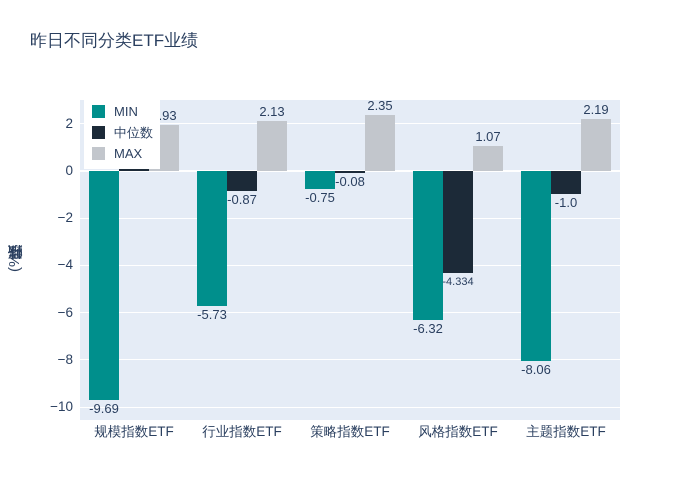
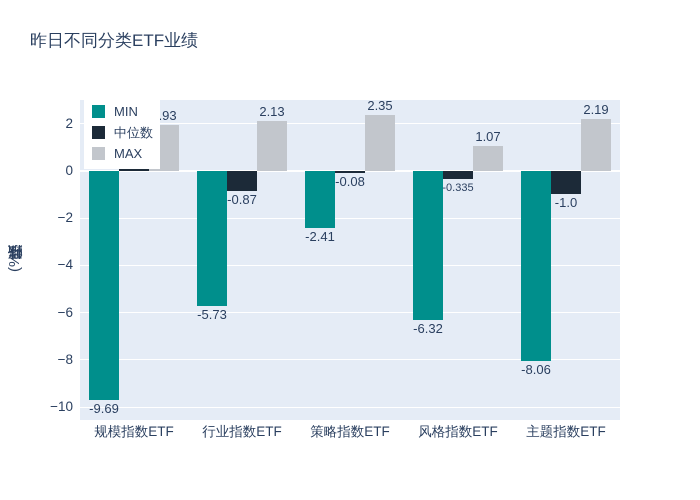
MIN/策略指数ETF: -0.75 -> -2.41
中位数/风格指数ETF: -4.334 -> -0.335
